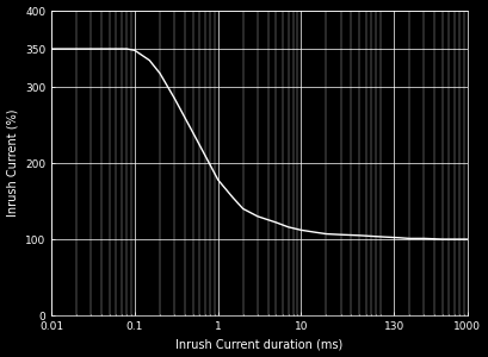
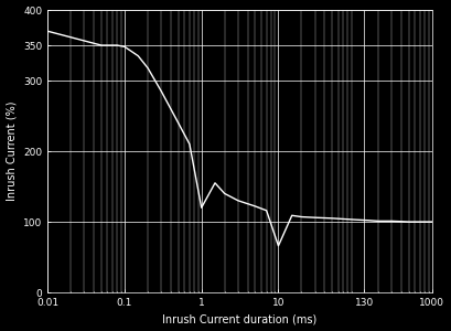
0.01: 350 -> 370
1: 178 -> 120
10: 112 -> 66
